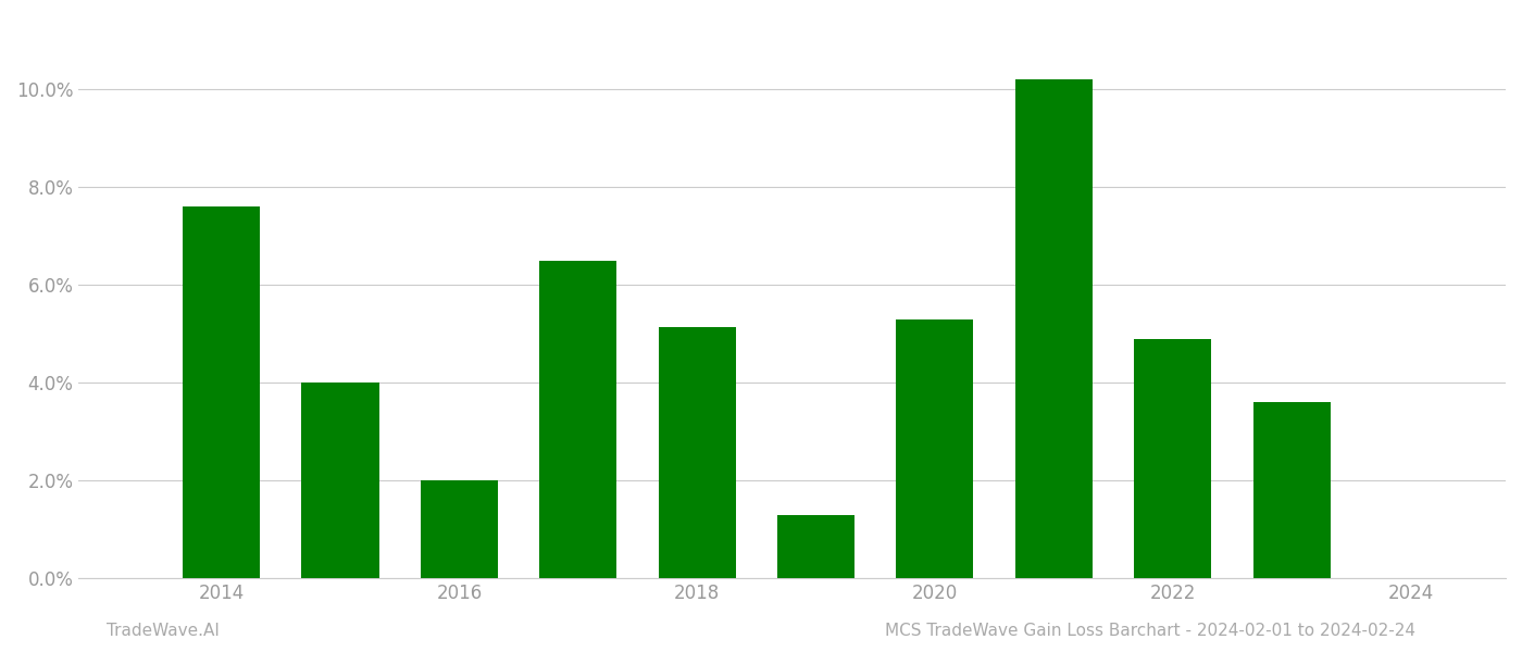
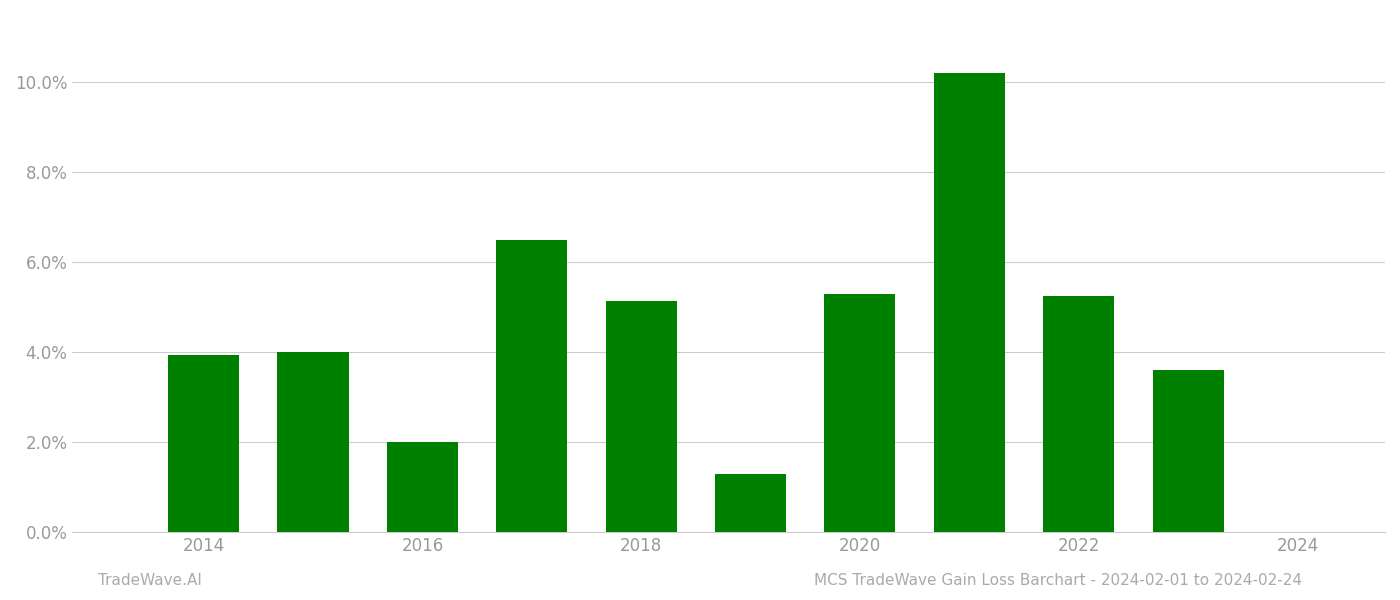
2014: 7.60% -> 3.95%
2022: 4.90% -> 5.25%
